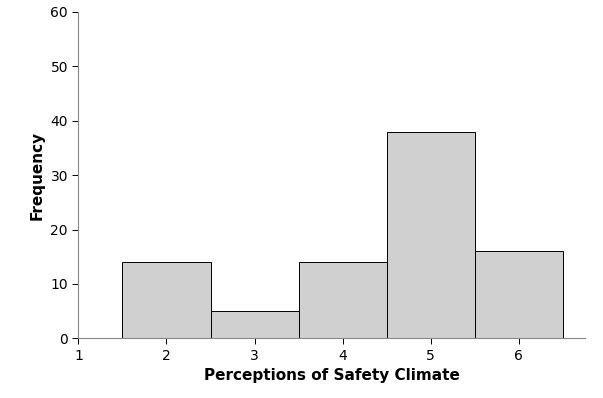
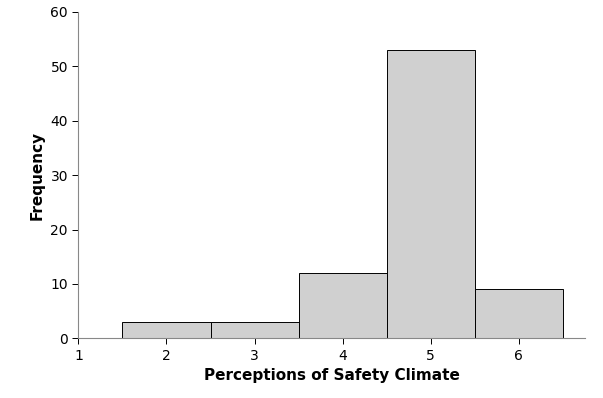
2: 14 -> 3
3: 5 -> 3
4: 14 -> 12
5: 38 -> 53
6: 16 -> 9
